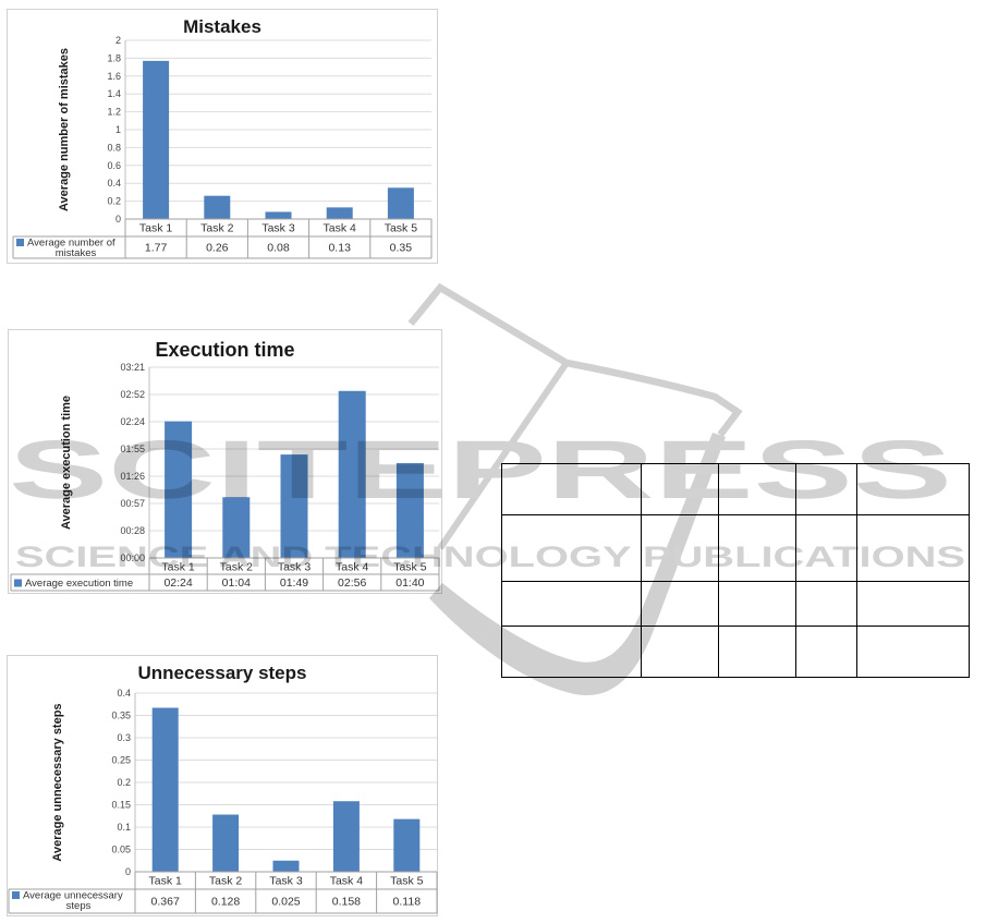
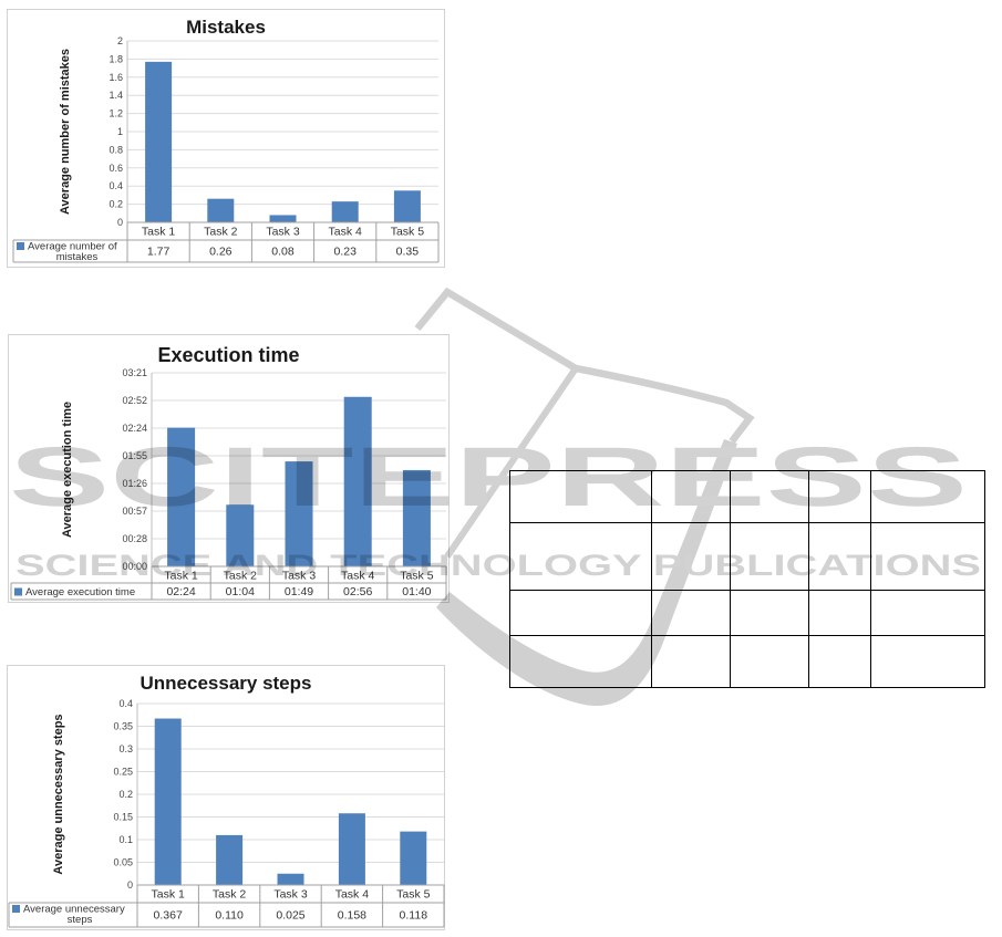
Mistakes/Task 4: 0.13 -> 0.23
Unnecessary steps/Task 2: 0.128 -> 0.110
